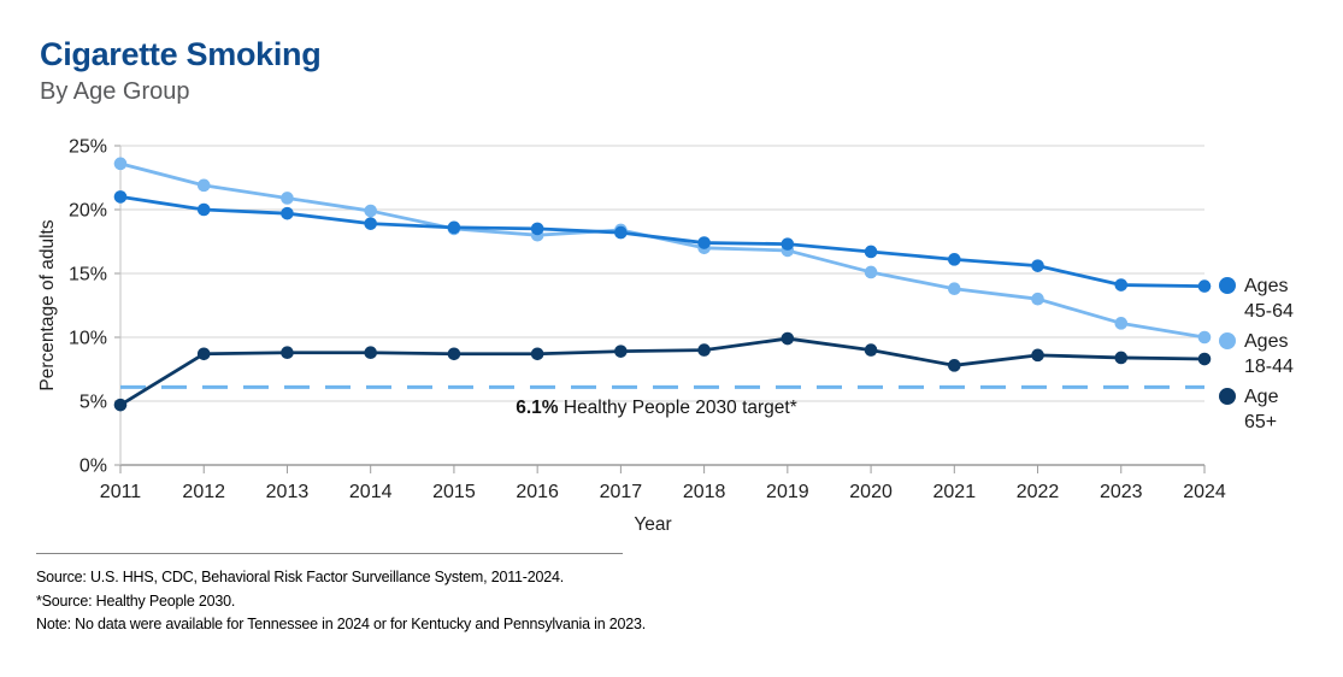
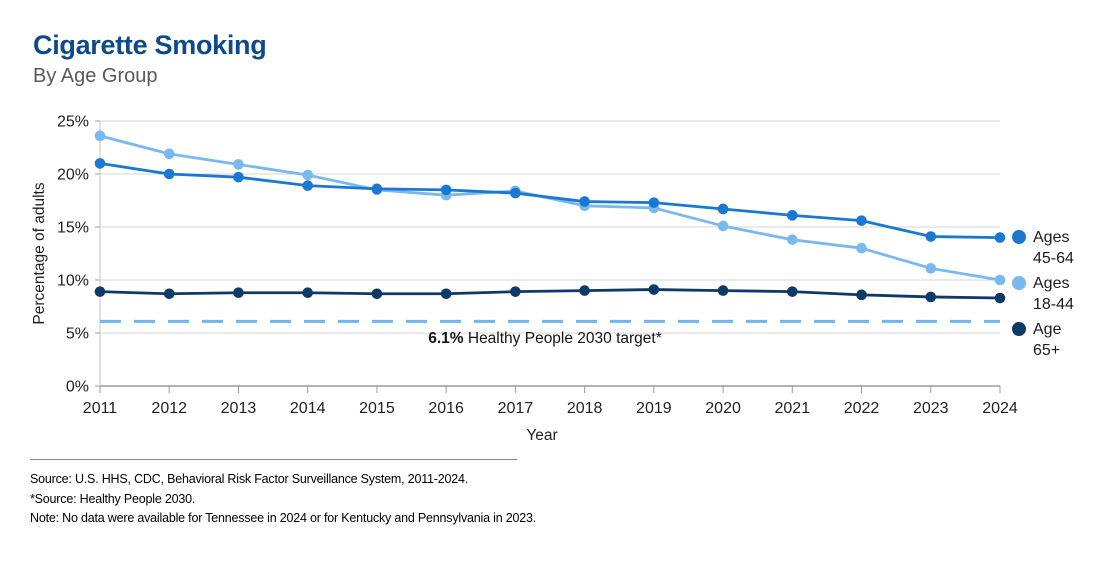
Age 65+/2011: 4.7% -> 8.9%
Age 65+/2019: 9.9% -> 9.1%
Age 65+/2021: 7.8% -> 8.9%
